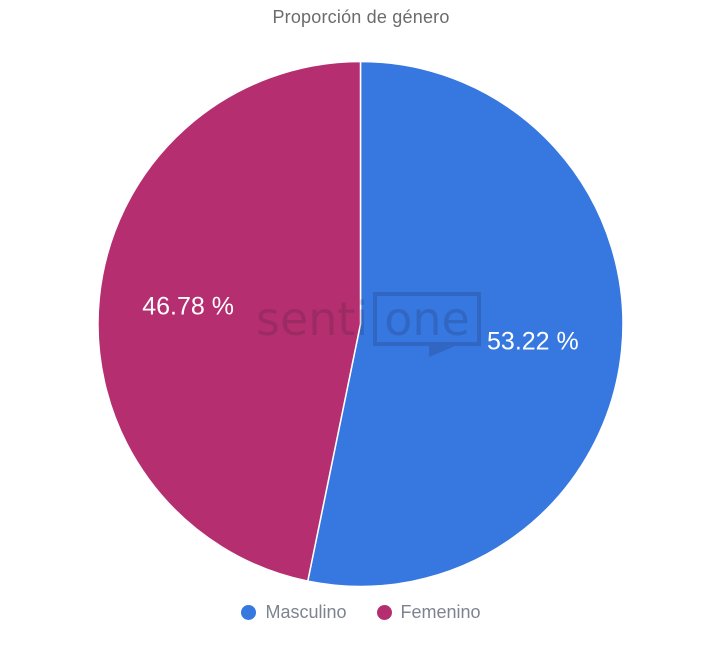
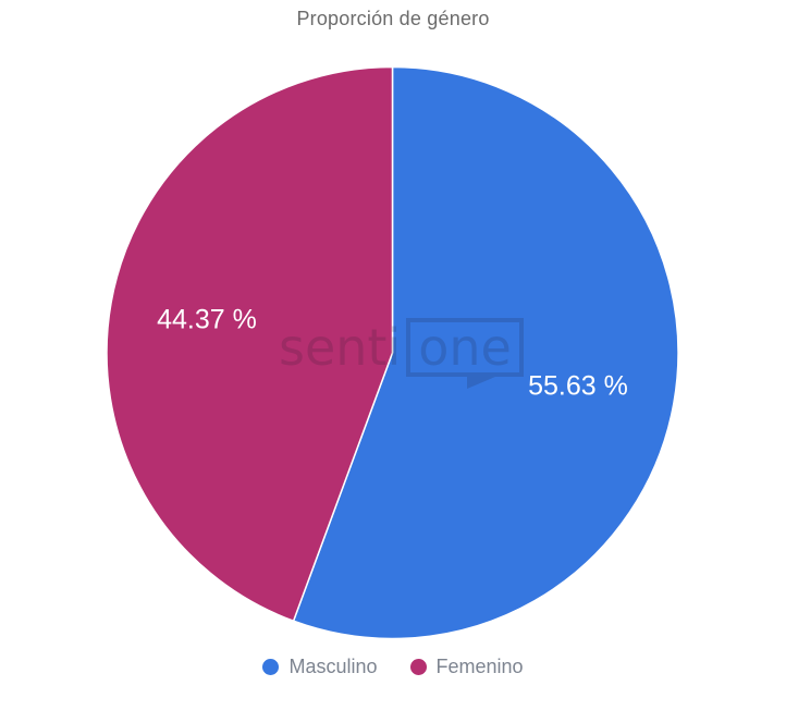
Masculino: 53.22 -> 55.63
Femenino: 46.78 -> 44.37
